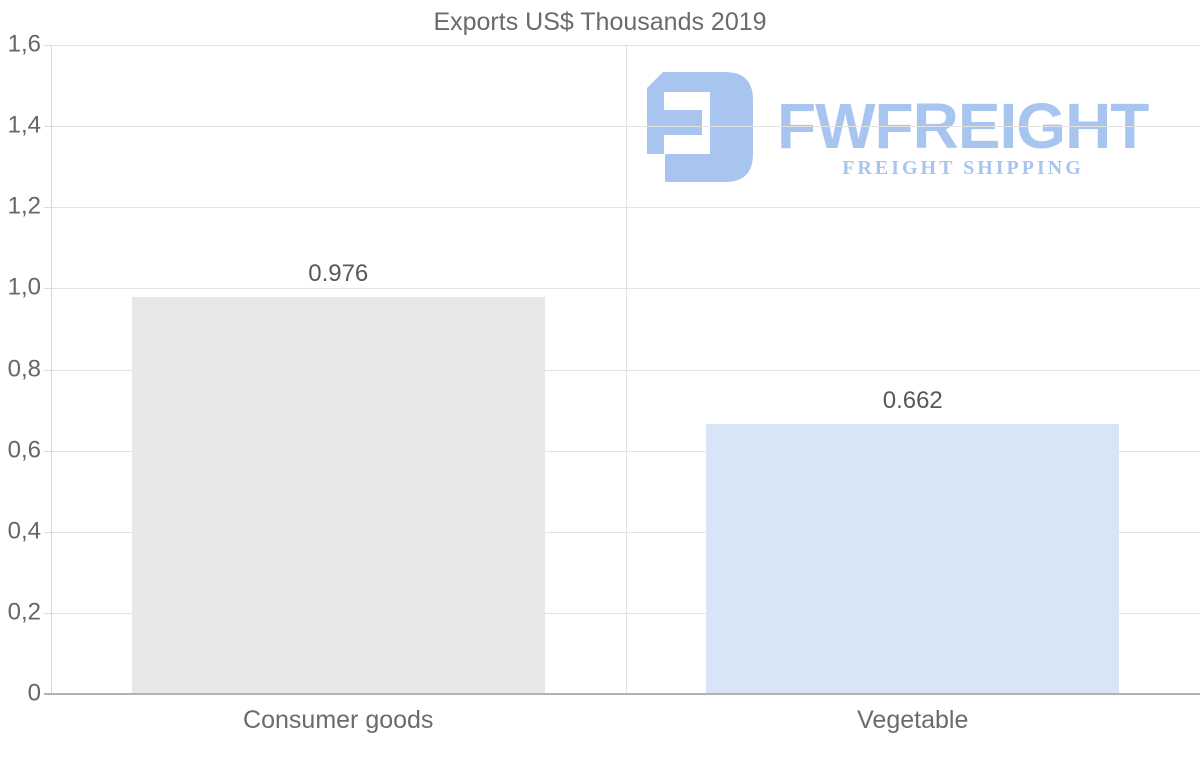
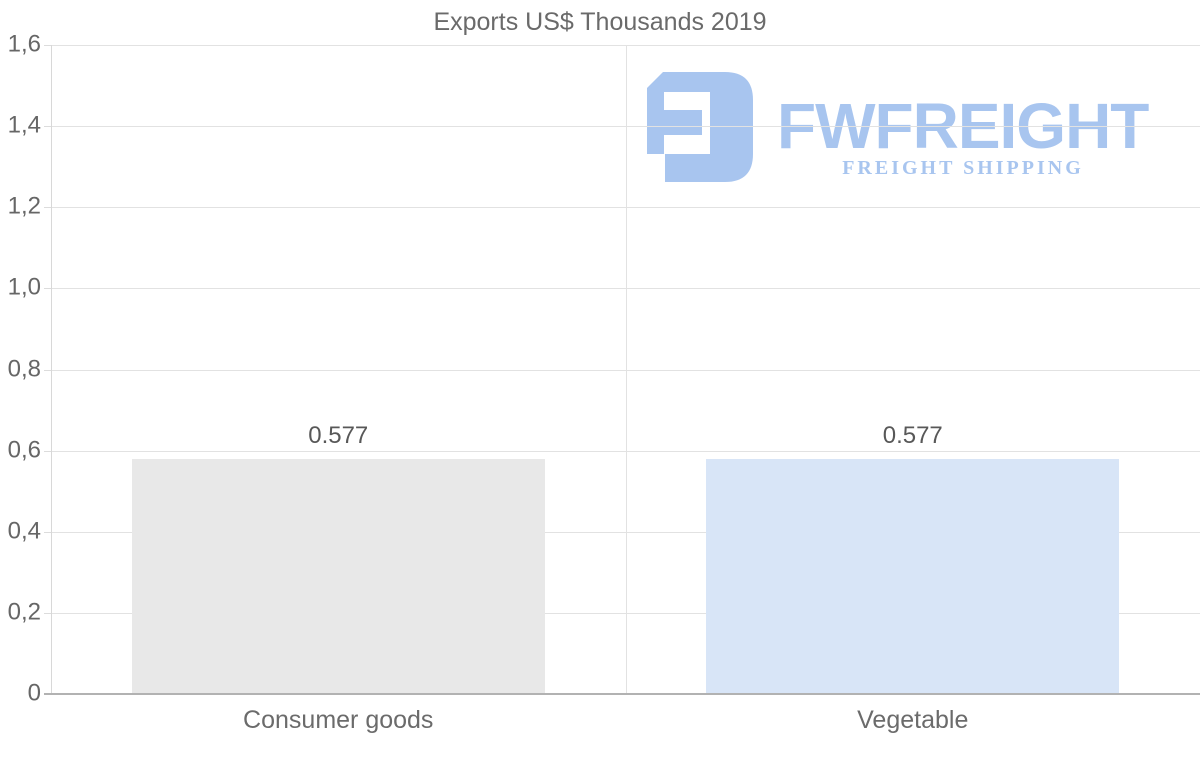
Consumer goods: 0.976 -> 0.577
Vegetable: 0.662 -> 0.577
